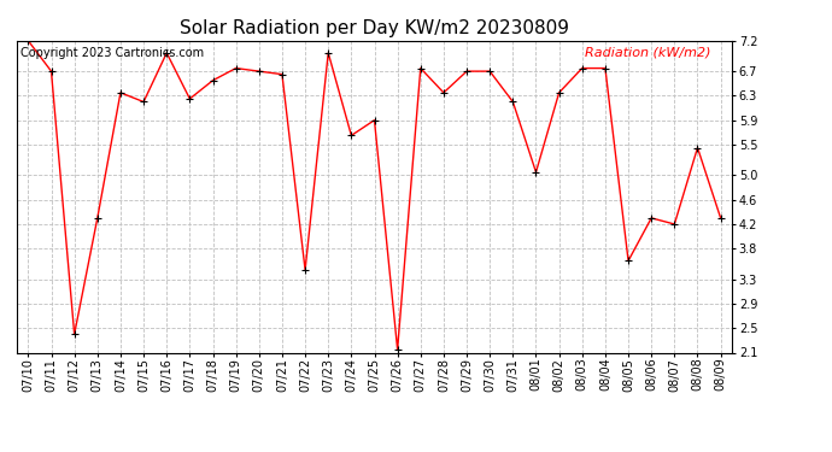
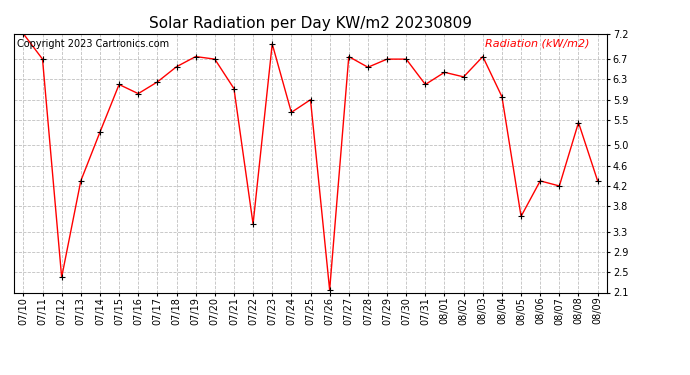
07/14: 6.35 -> 5.26
07/16: 7.00 -> 6.02
07/21: 6.65 -> 6.12
07/28: 6.35 -> 6.54
08/01: 5.05 -> 6.44
08/04: 6.75 -> 5.96
